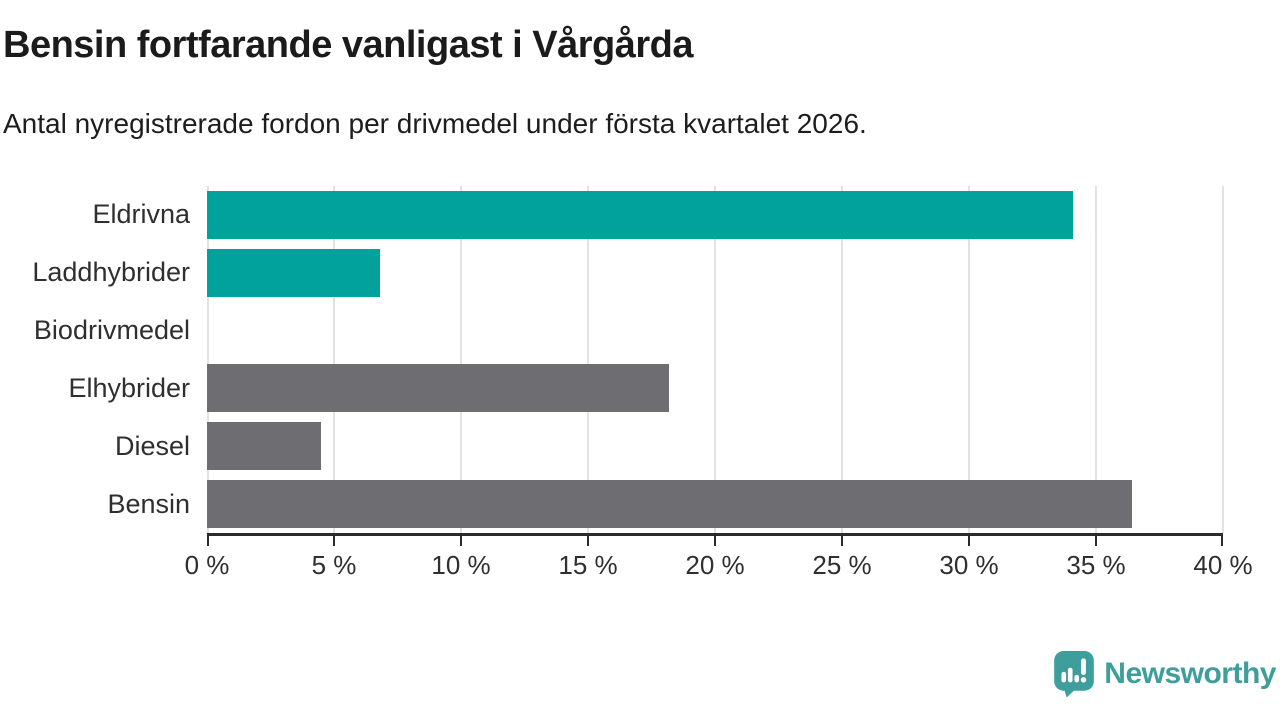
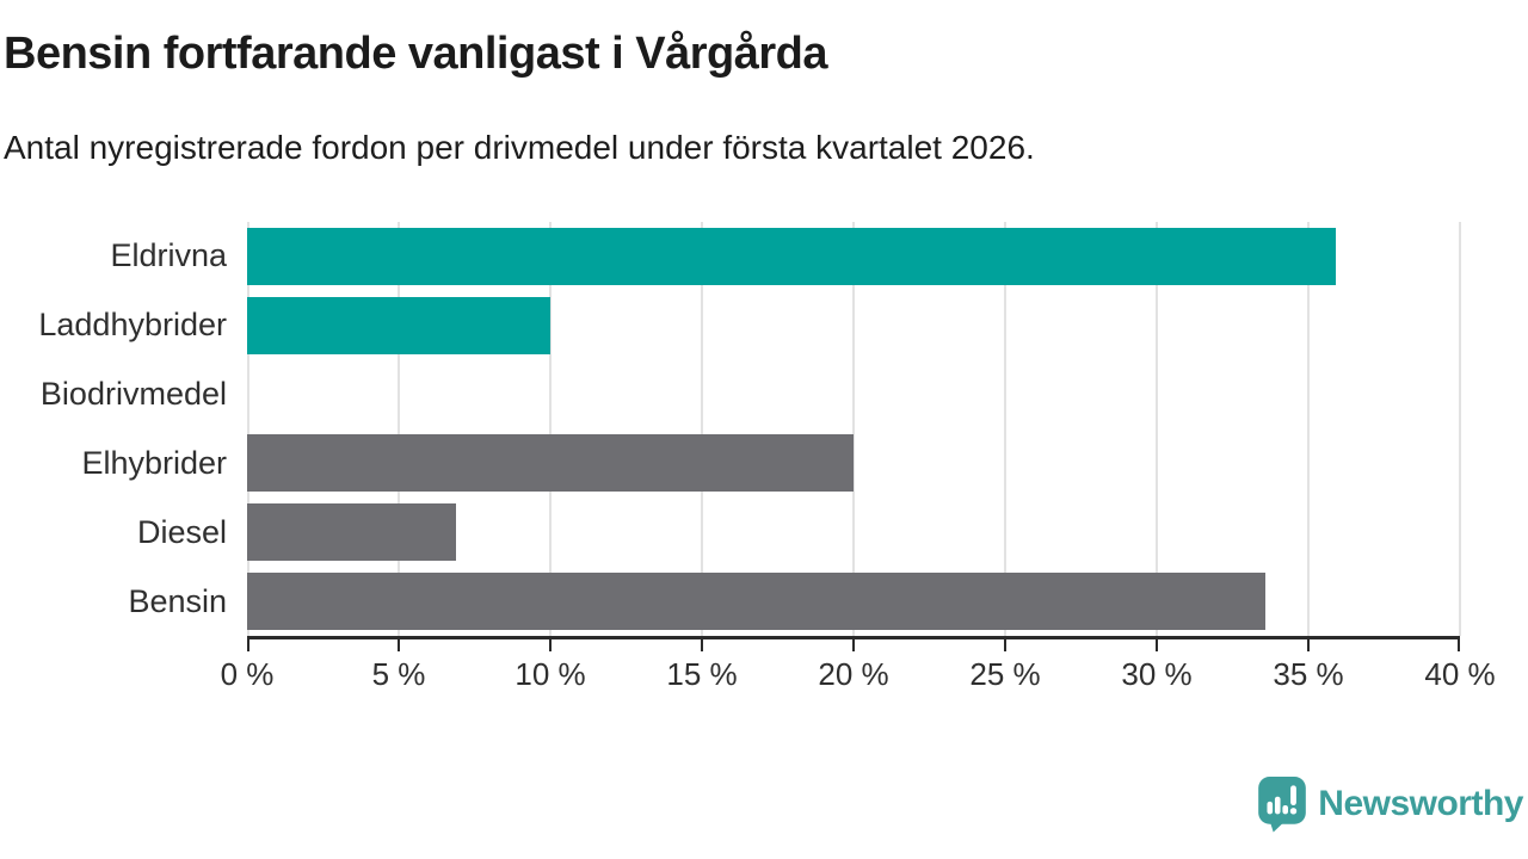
Eldrivna: 34.1% -> 35.9%
Laddhybrider: 6.8% -> 10.0%
Elhybrider: 18.2% -> 20.0%
Diesel: 4.5% -> 6.9%
Bensin: 36.4% -> 33.6%
